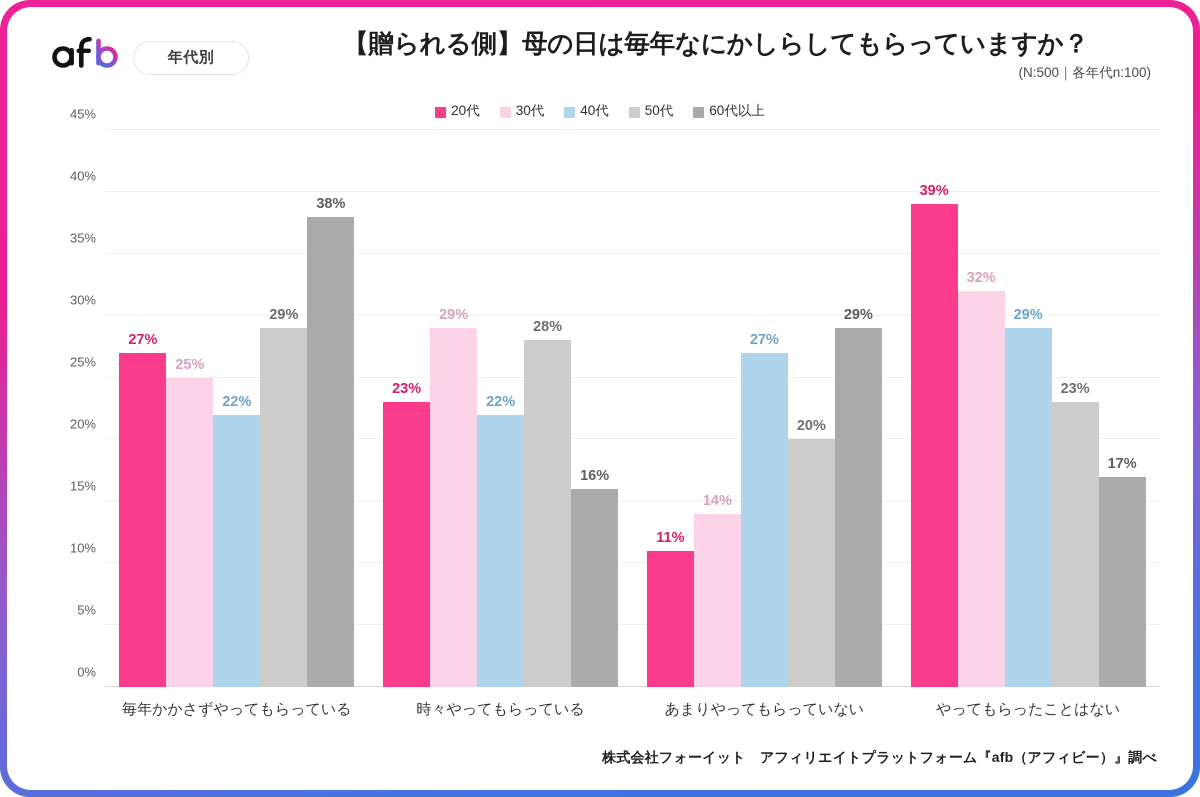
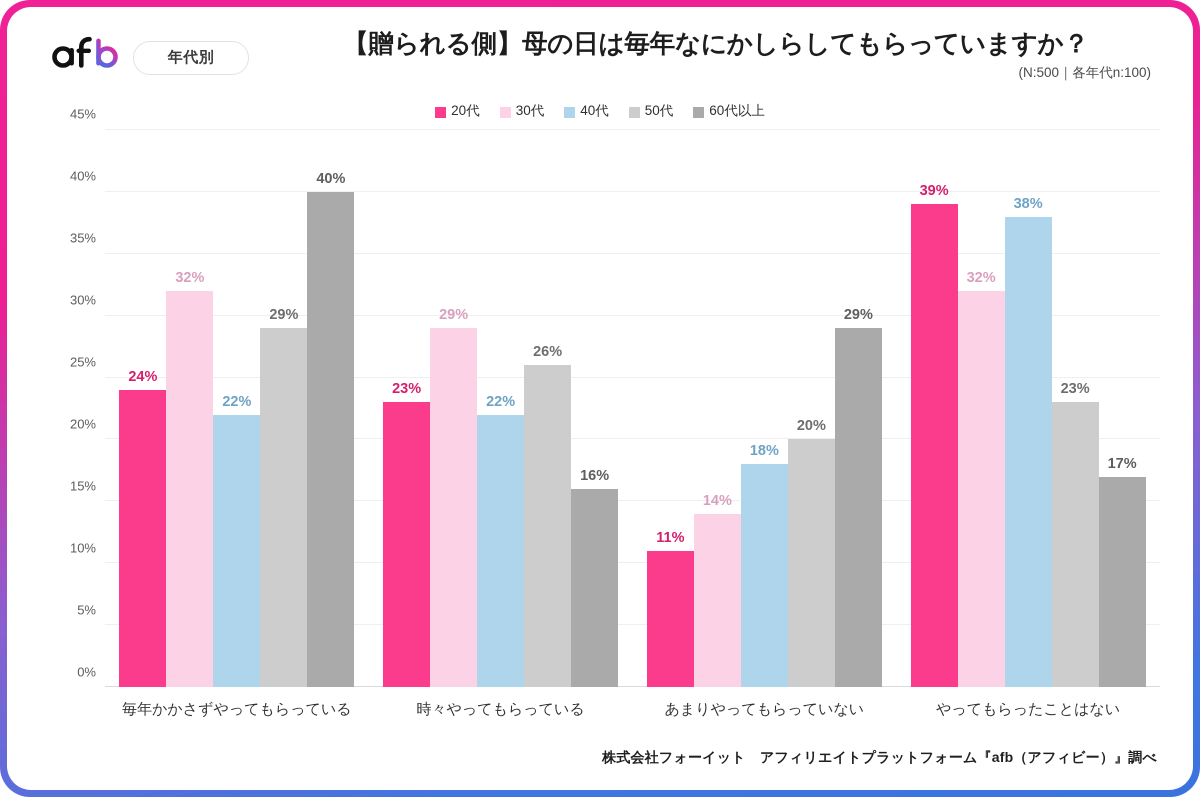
20代/毎年かかさずやってもらっている: 27% -> 24%
30代/毎年かかさずやってもらっている: 25% -> 32%
60代以上/毎年かかさずやってもらっている: 38% -> 40%
50代/時々やってもらっている: 28% -> 26%
40代/あまりやってもらっていない: 27% -> 18%
40代/やってもらったことはない: 29% -> 38%
